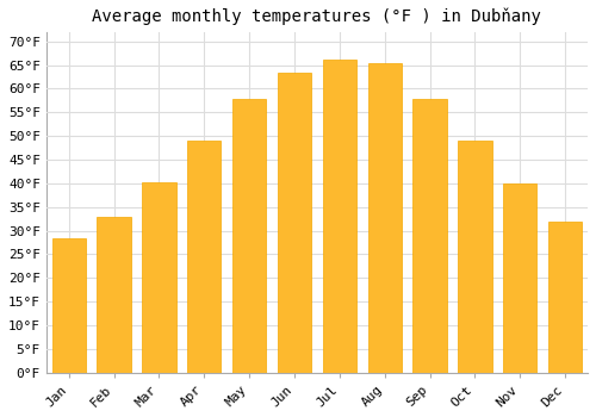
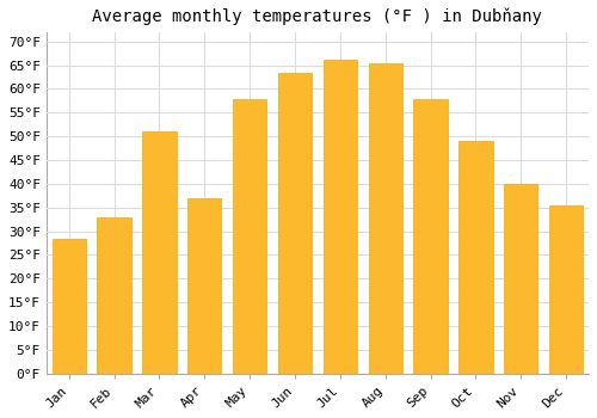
Mar: 40.1°F -> 51.0°F
Apr: 49.1°F -> 37.0°F
Dec: 31.8°F -> 35.5°F
